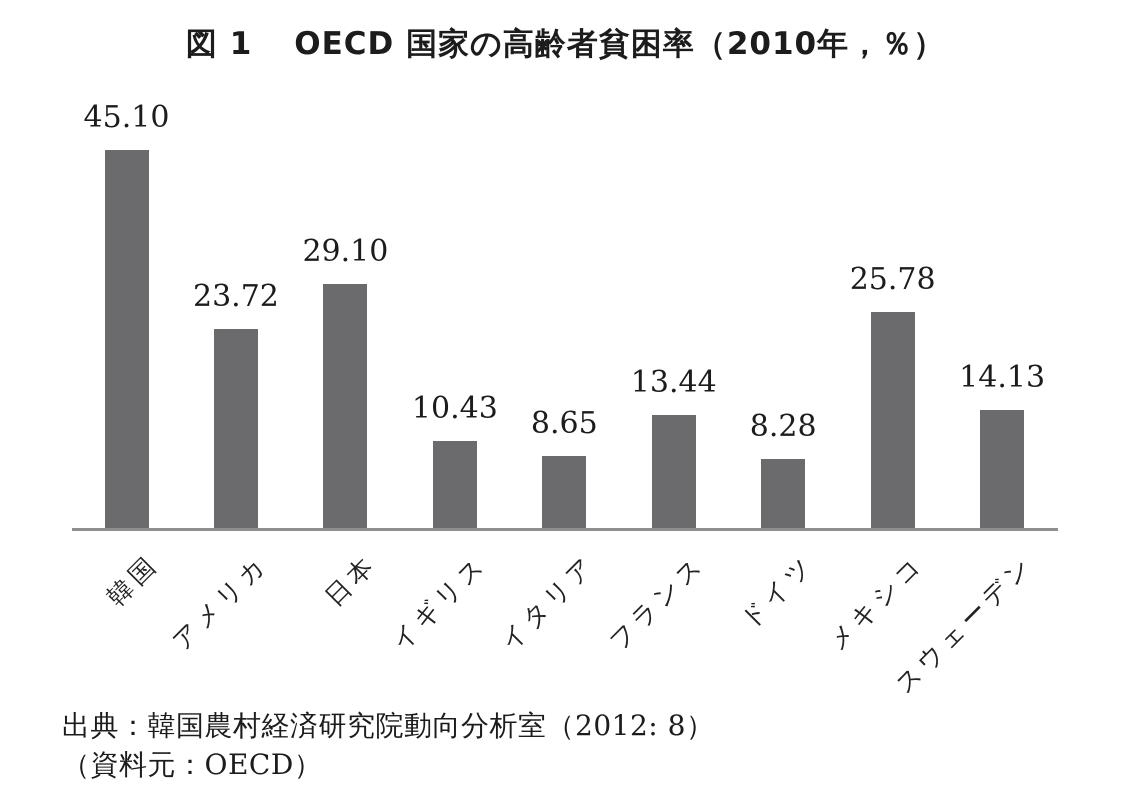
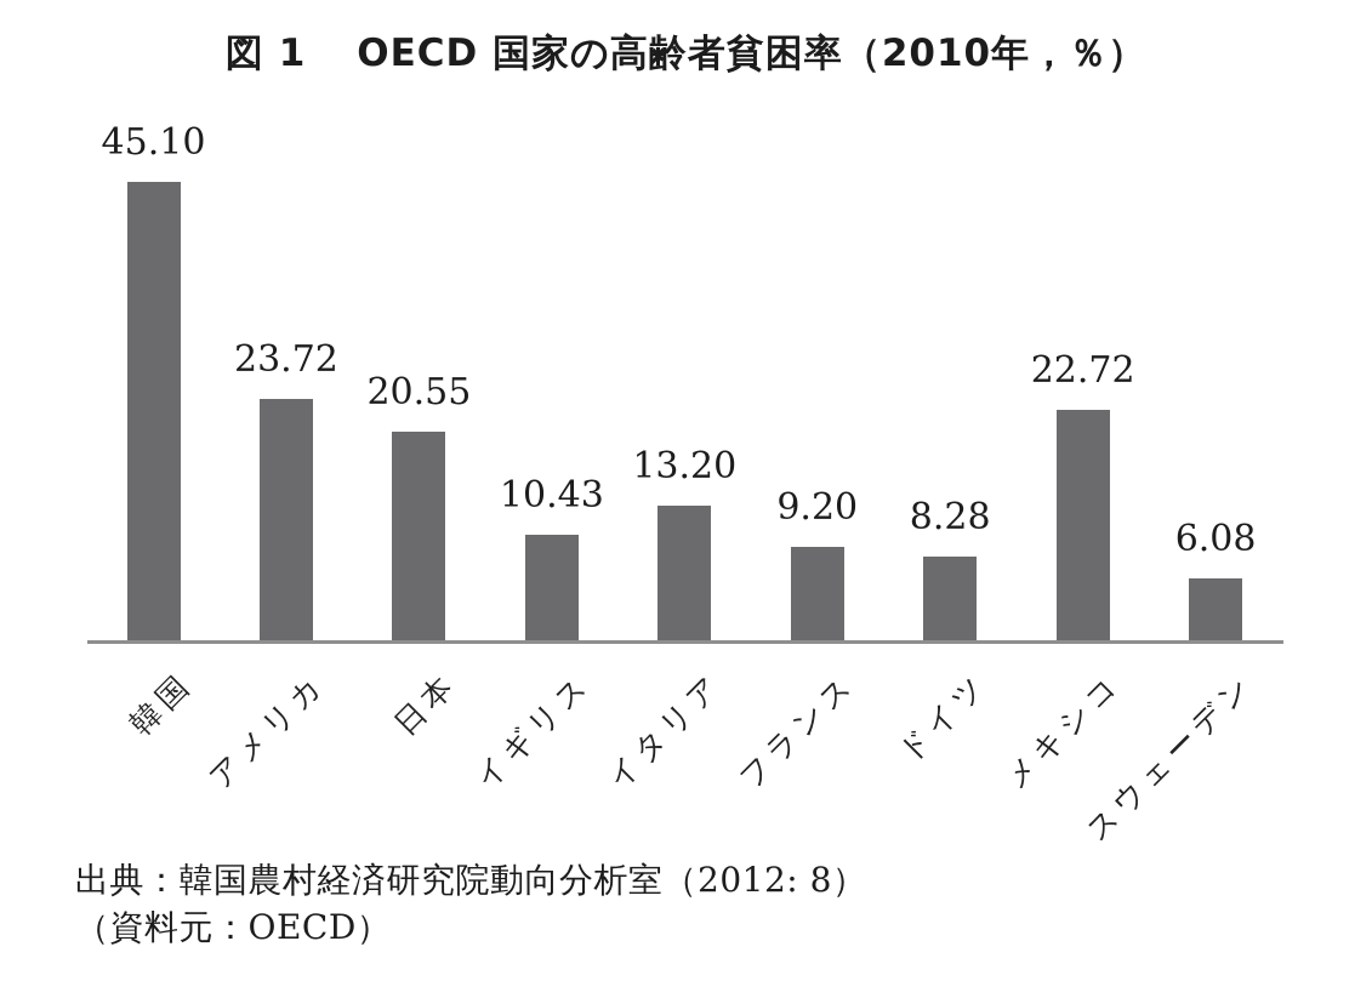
日本: 29.10 -> 20.55
イタリア: 8.65 -> 13.20
フランス: 13.44 -> 9.20
メキシコ: 25.78 -> 22.72
スウェーデン: 14.13 -> 6.08
